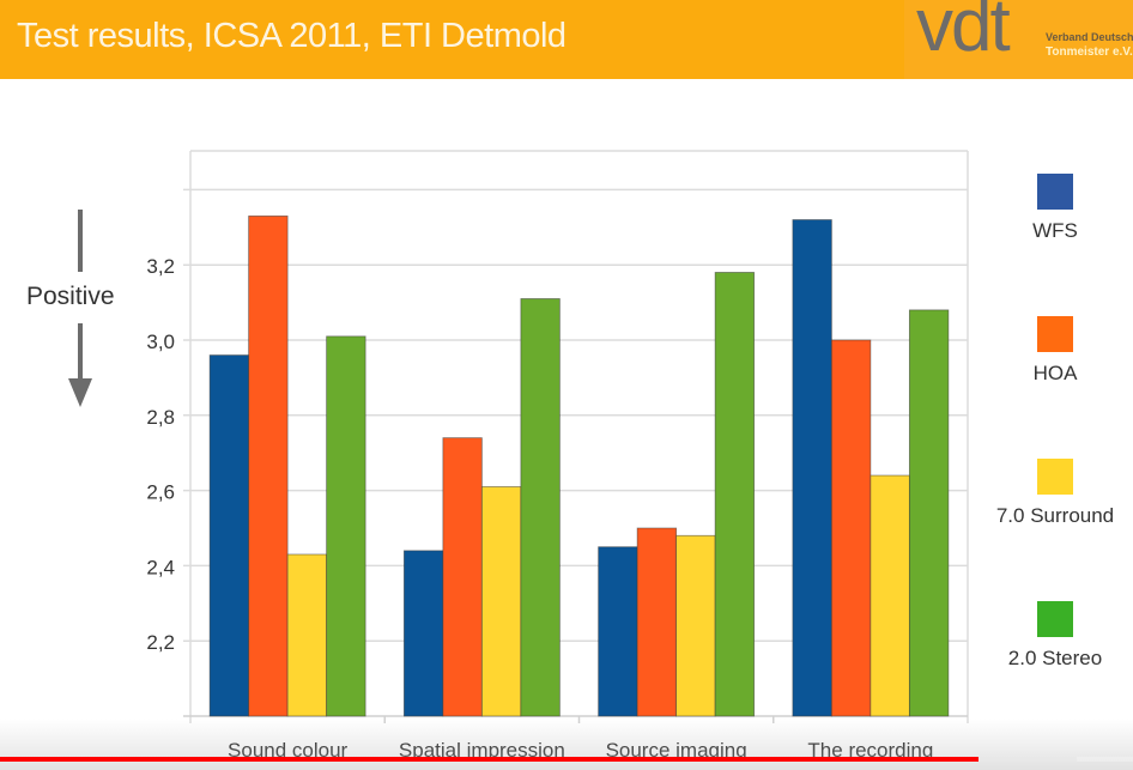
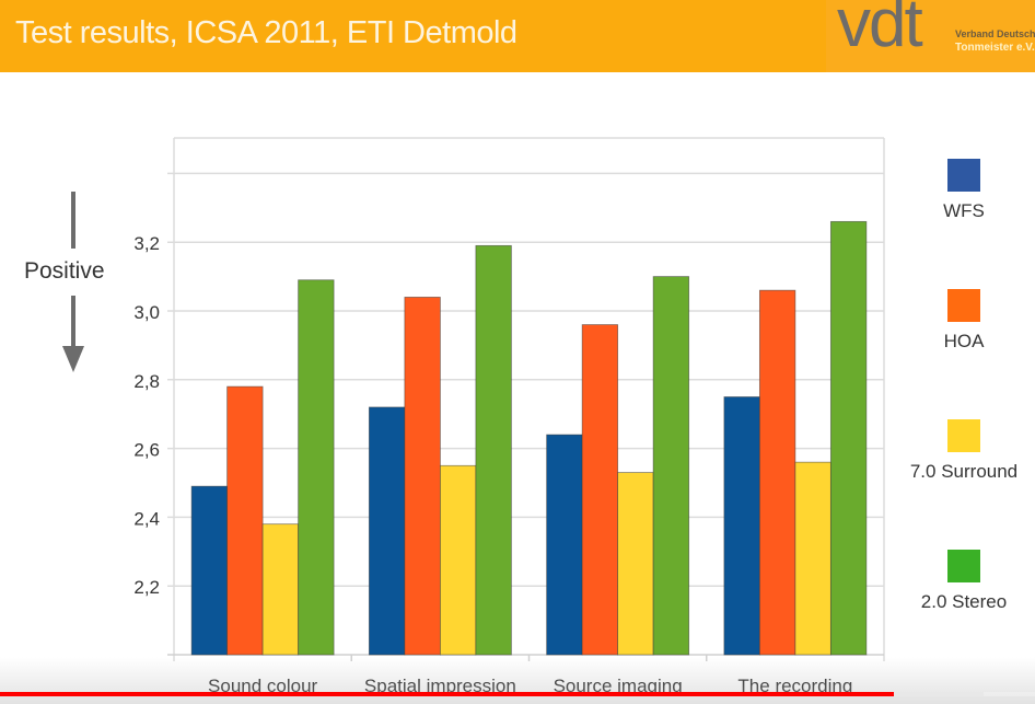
WFS/Sound colour: 2,96 -> 2,49
HOA/Sound colour: 3,33 -> 2,78
7.0 Surround/Sound colour: 2,43 -> 2,38
2.0 Stereo/Sound colour: 3,01 -> 3,09
WFS/Spatial impression: 2,44 -> 2,72
HOA/Spatial impression: 2,74 -> 3,04
7.0 Surround/Spatial impression: 2,61 -> 2,55
2.0 Stereo/Spatial impression: 3,11 -> 3,19
WFS/Source imaging: 2,45 -> 2,64
HOA/Source imaging: 2,50 -> 2,96
7.0 Surround/Source imaging: 2,48 -> 2,53
2.0 Stereo/Source imaging: 3,18 -> 3,10
WFS/The recording: 3,32 -> 2,75
HOA/The recording: 3,00 -> 3,06
7.0 Surround/The recording: 2,64 -> 2,56
2.0 Stereo/The recording: 3,08 -> 3,26
